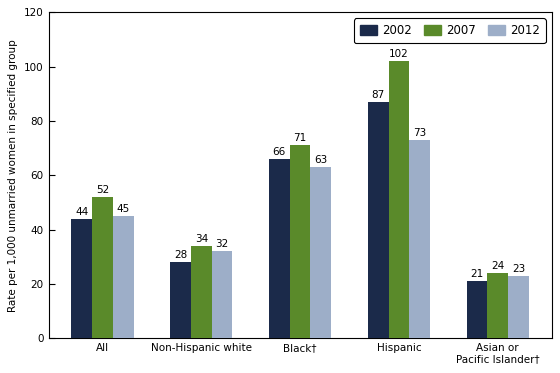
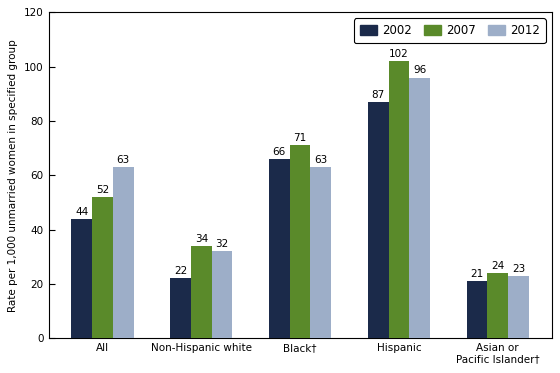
2012/All: 45 -> 63
2002/Non-Hispanic white: 28 -> 22
2012/Hispanic: 73 -> 96
